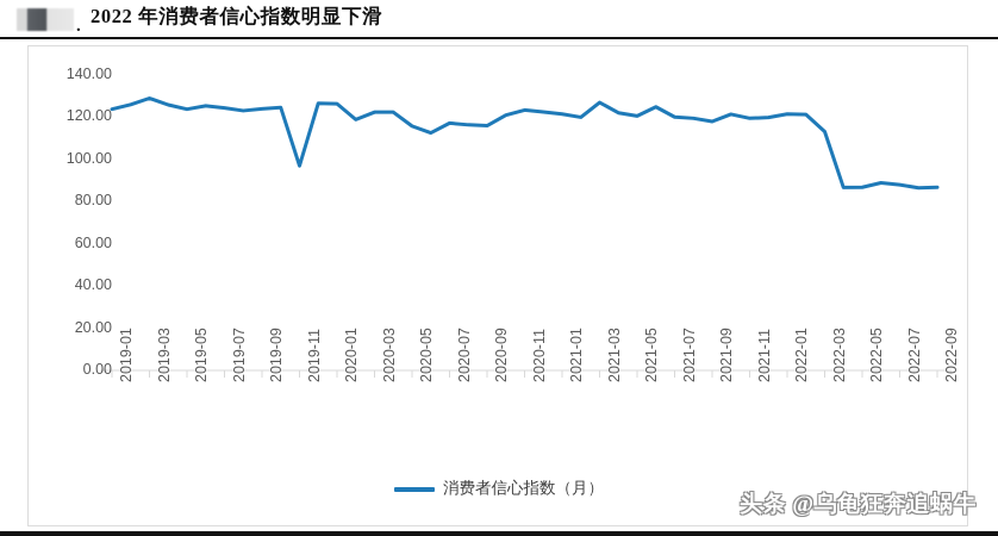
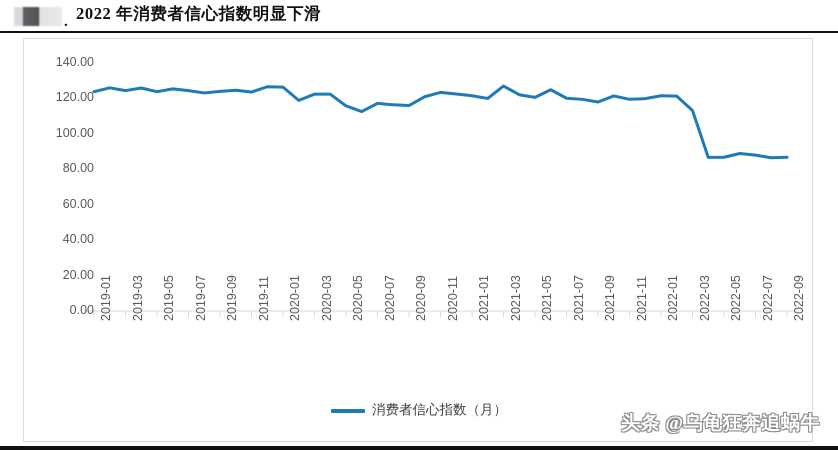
2019-03: 129 -> 124
2019-11: 97 -> 124
